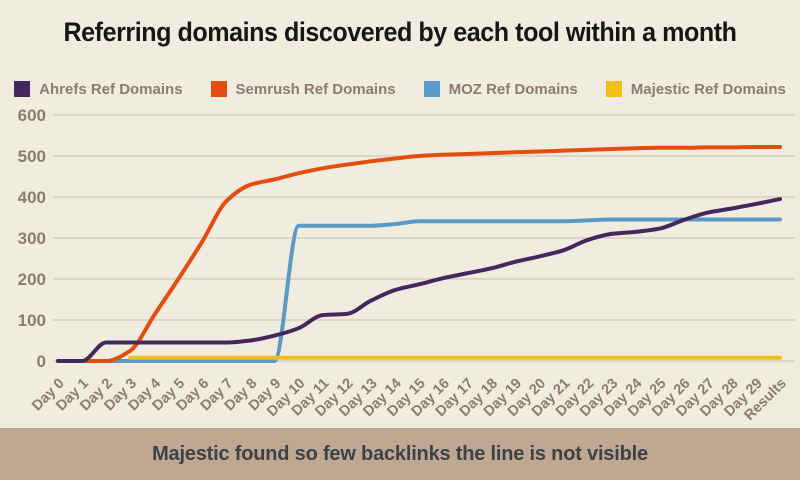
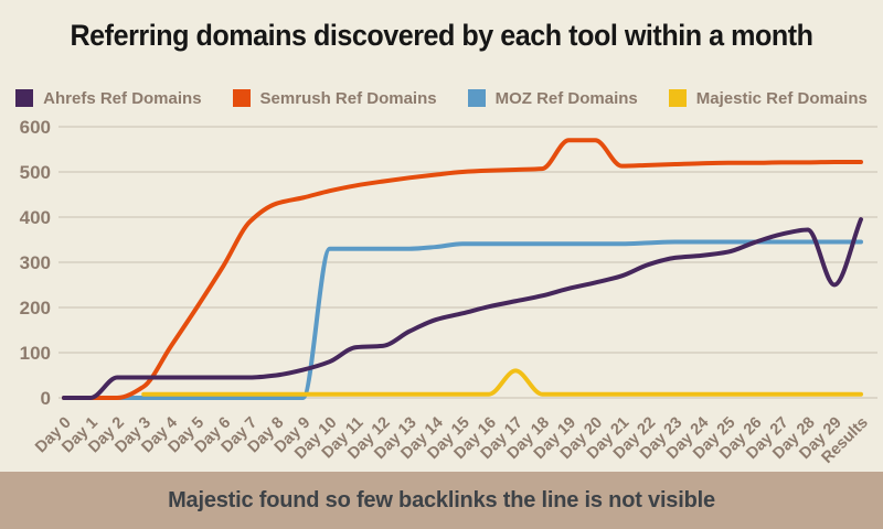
Majestic Ref Domains/Day 17: 10 -> 60
Semrush Ref Domains/Day 19: 510 -> 570
Semrush Ref Domains/Day 20: 510 -> 570
Ahrefs Ref Domains/Day 29: 380 -> 250
